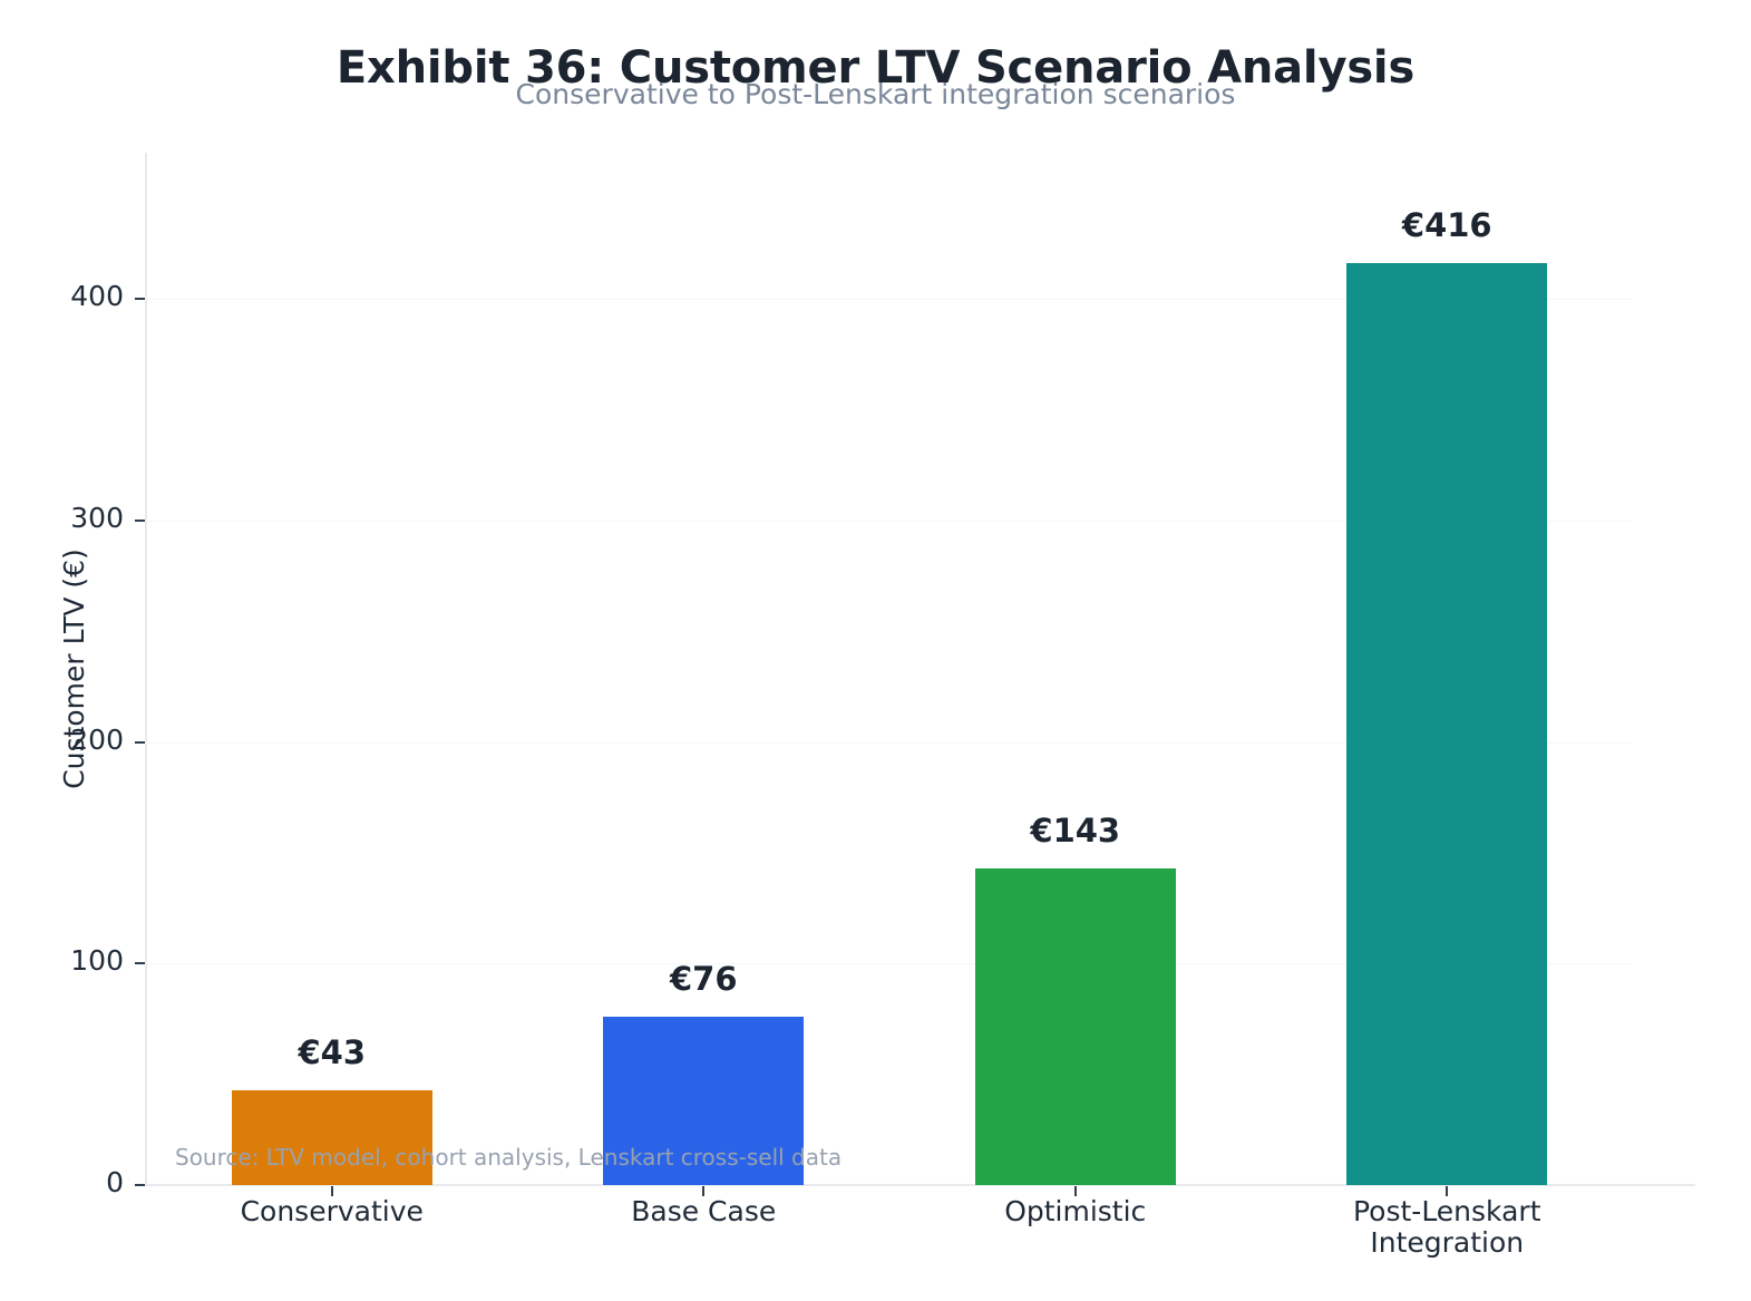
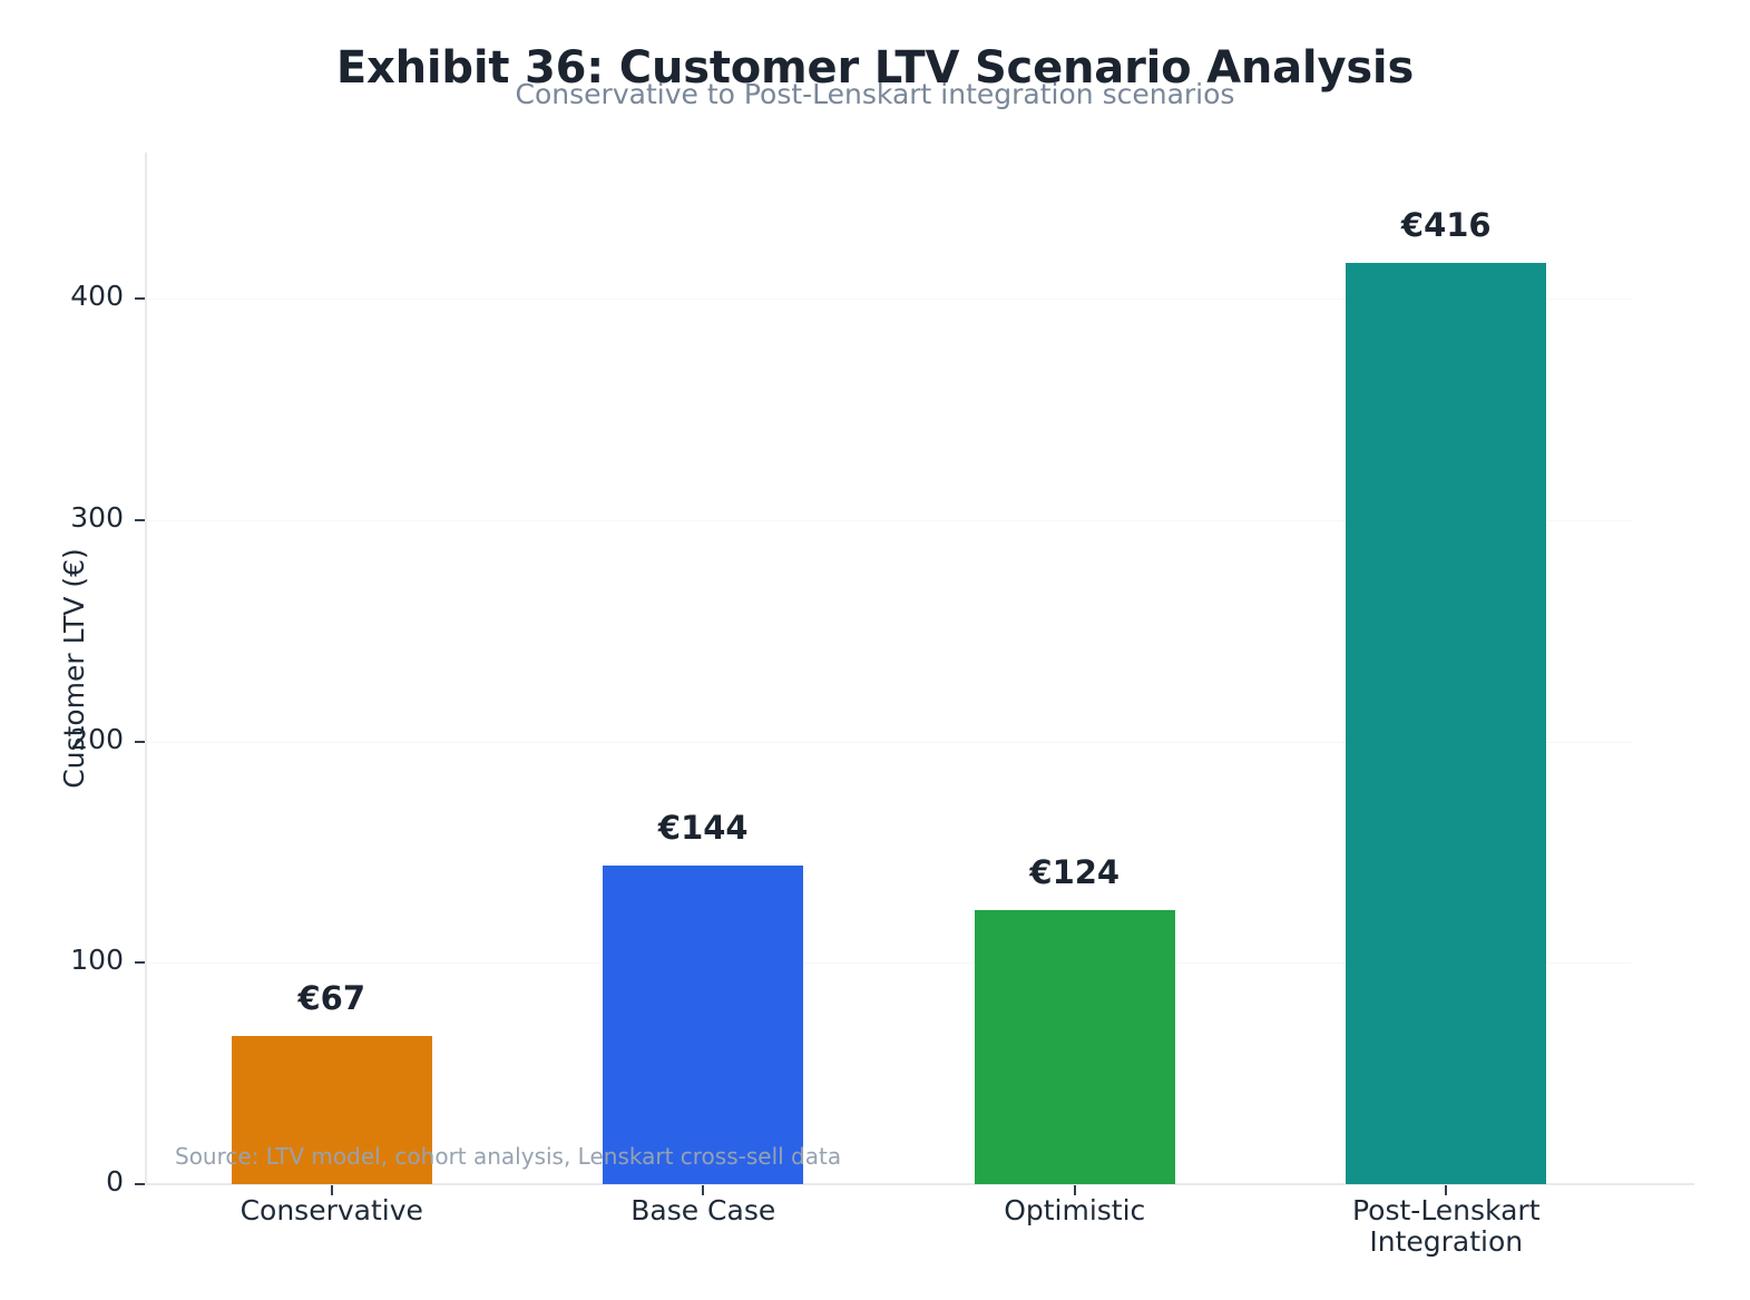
Conservative: €43 -> €67
Base Case: €76 -> €144
Optimistic: €143 -> €124
